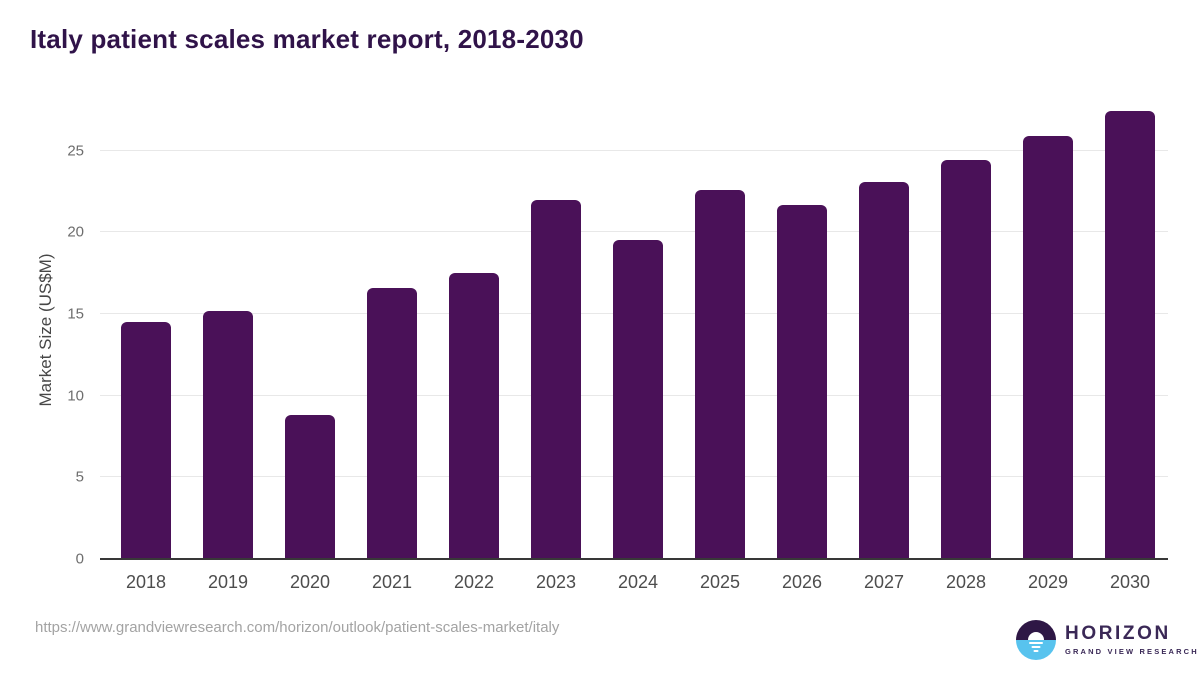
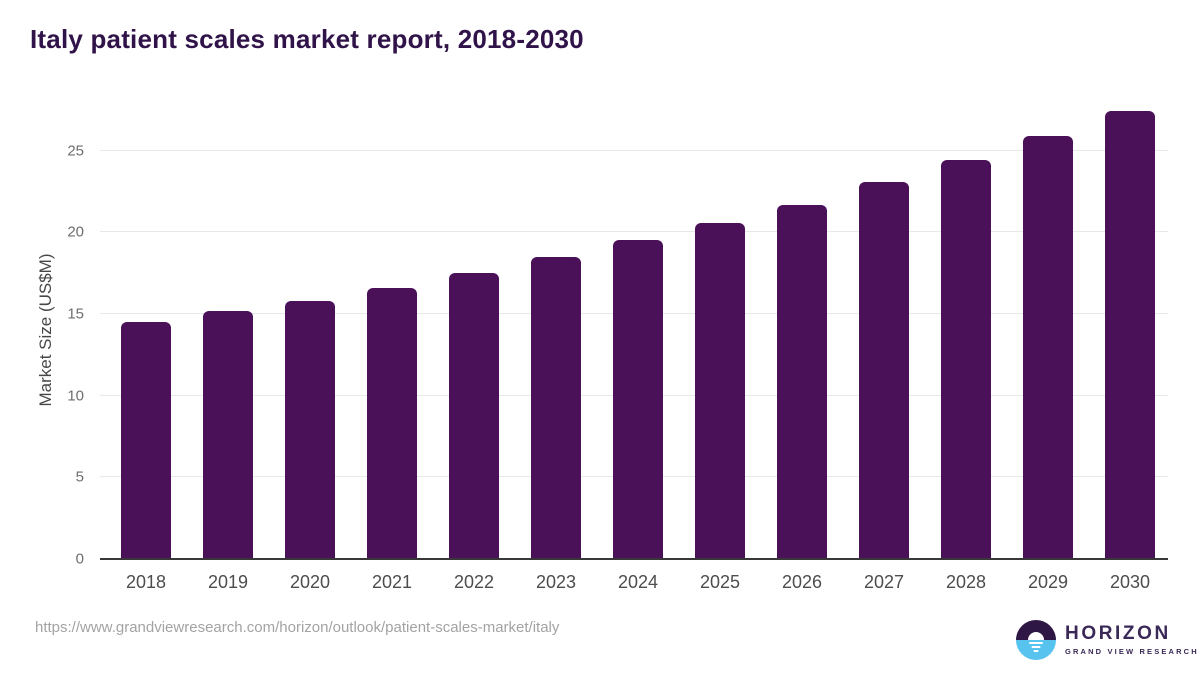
2020: 8.8 -> 15.8
2023: 22.0 -> 18.5
2025: 22.6 -> 20.6
